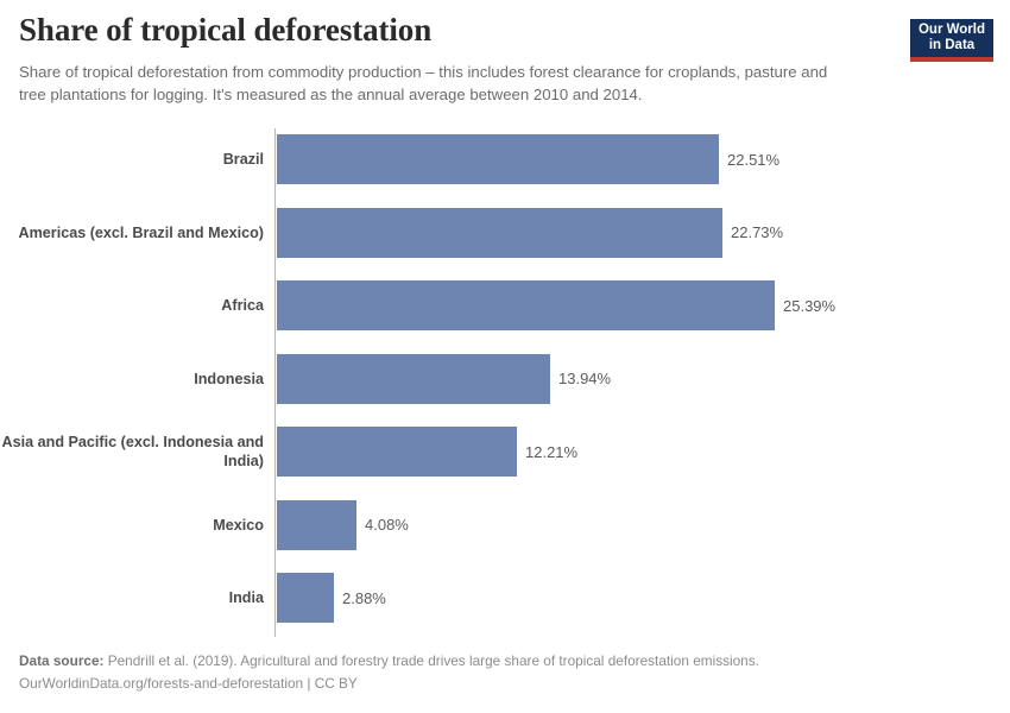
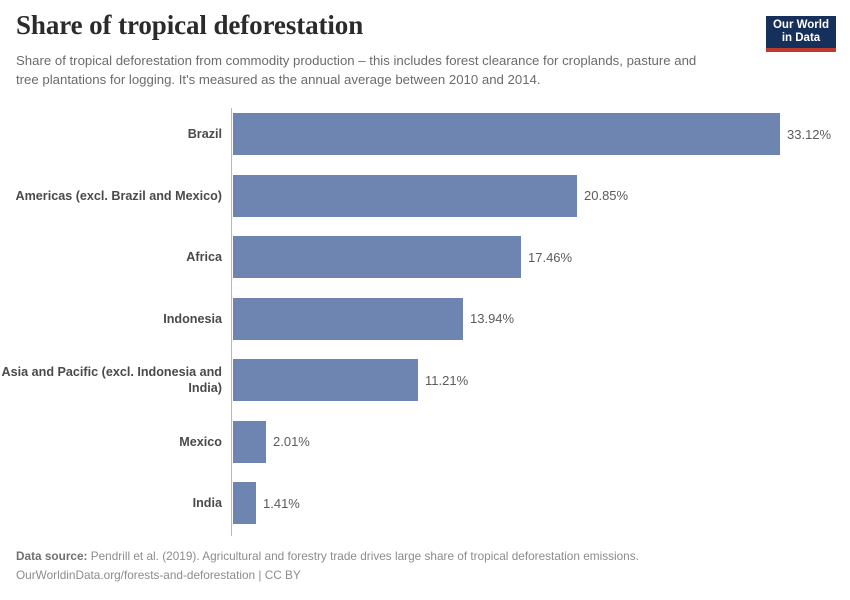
Brazil: 22.51% -> 33.12%
Americas (excl. Brazil and Mexico): 22.73% -> 20.85%
Africa: 25.39% -> 17.46%
Asia and Pacific (excl. Indonesia and India): 12.21% -> 11.21%
Mexico: 4.08% -> 2.01%
India: 2.88% -> 1.41%
